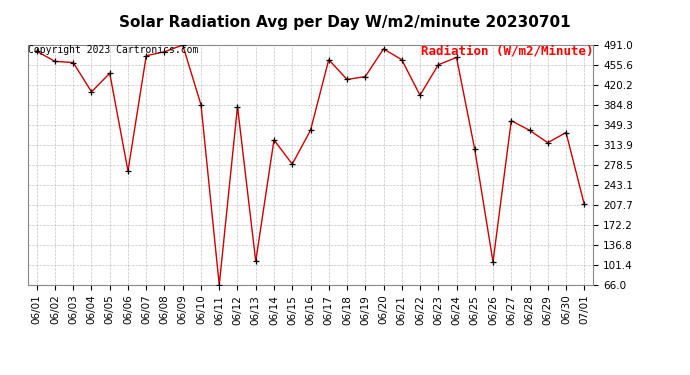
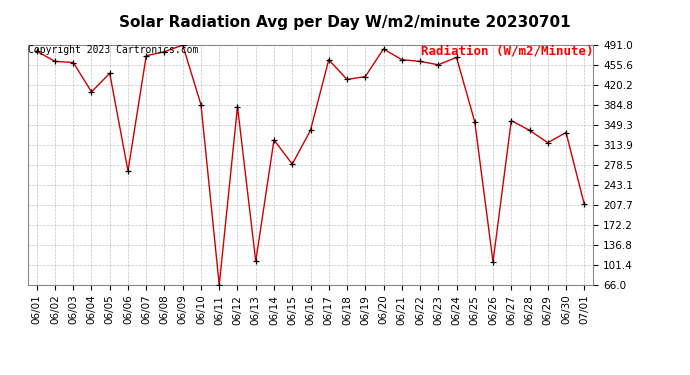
06/22: 402 -> 462
06/25: 306 -> 355
